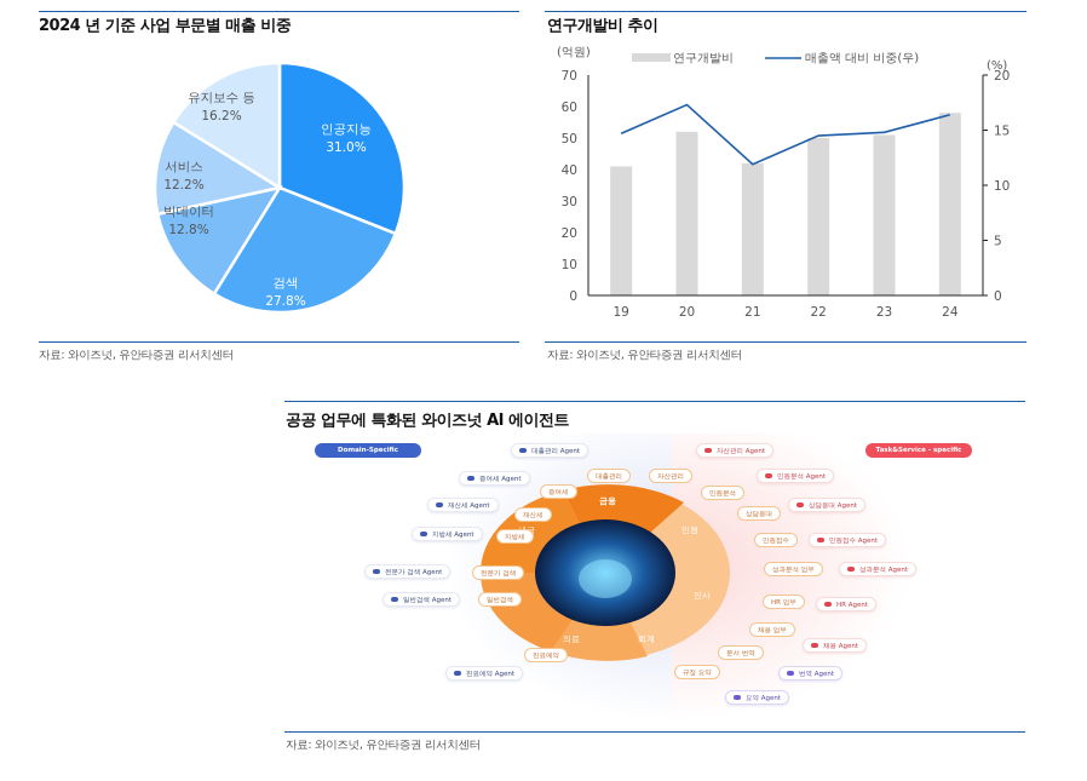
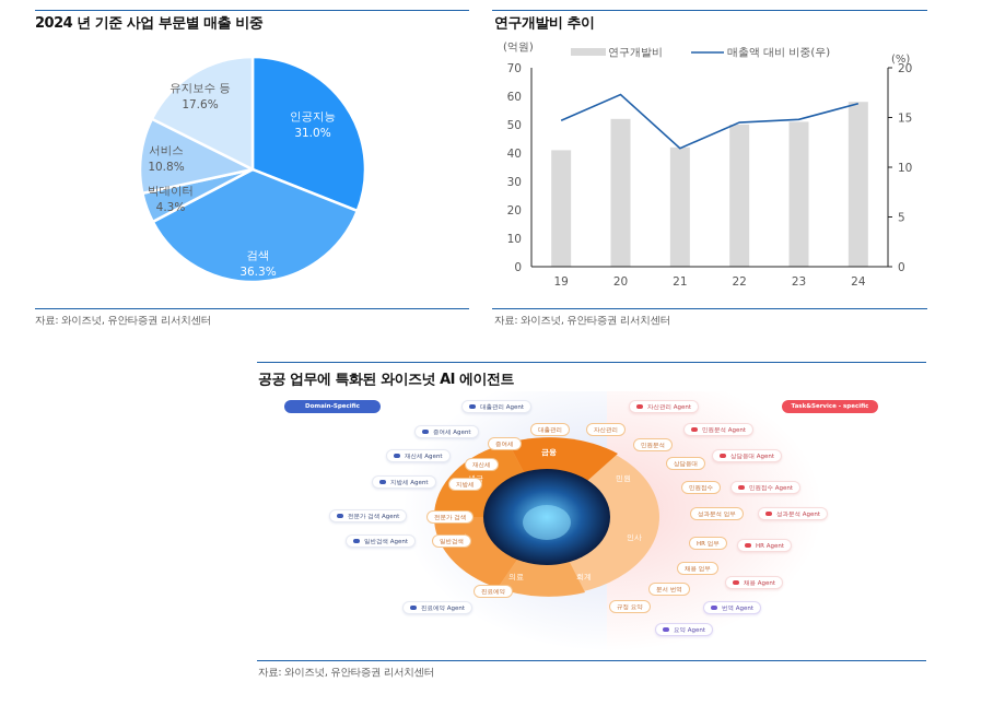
2024 년 기준 사업 부문별 매출 비중/검색: 27.8% -> 36.3%
2024 년 기준 사업 부문별 매출 비중/빅데이터: 12.8% -> 4.3%
2024 년 기준 사업 부문별 매출 비중/서비스: 12.2% -> 10.8%
2024 년 기준 사업 부문별 매출 비중/유지보수 등: 16.2% -> 17.6%
